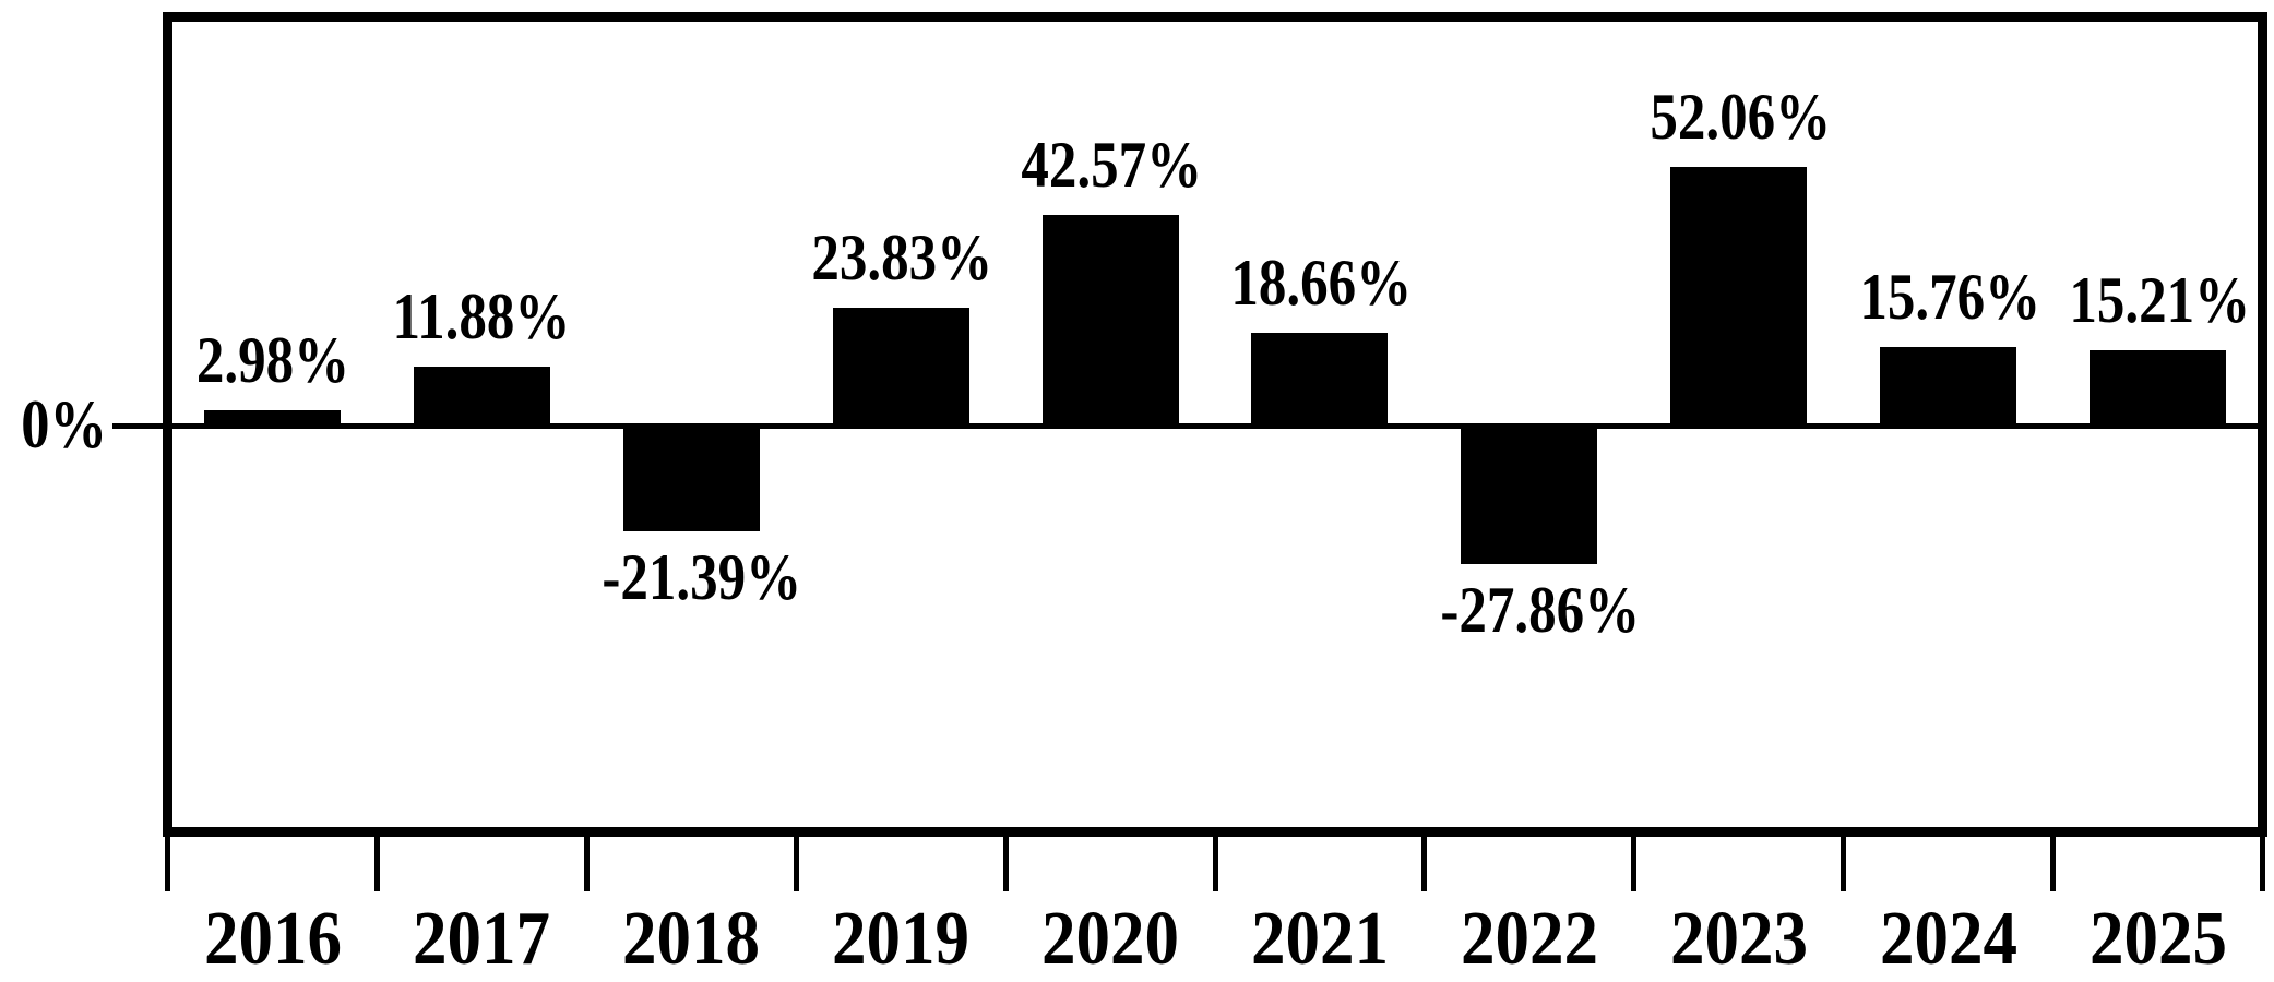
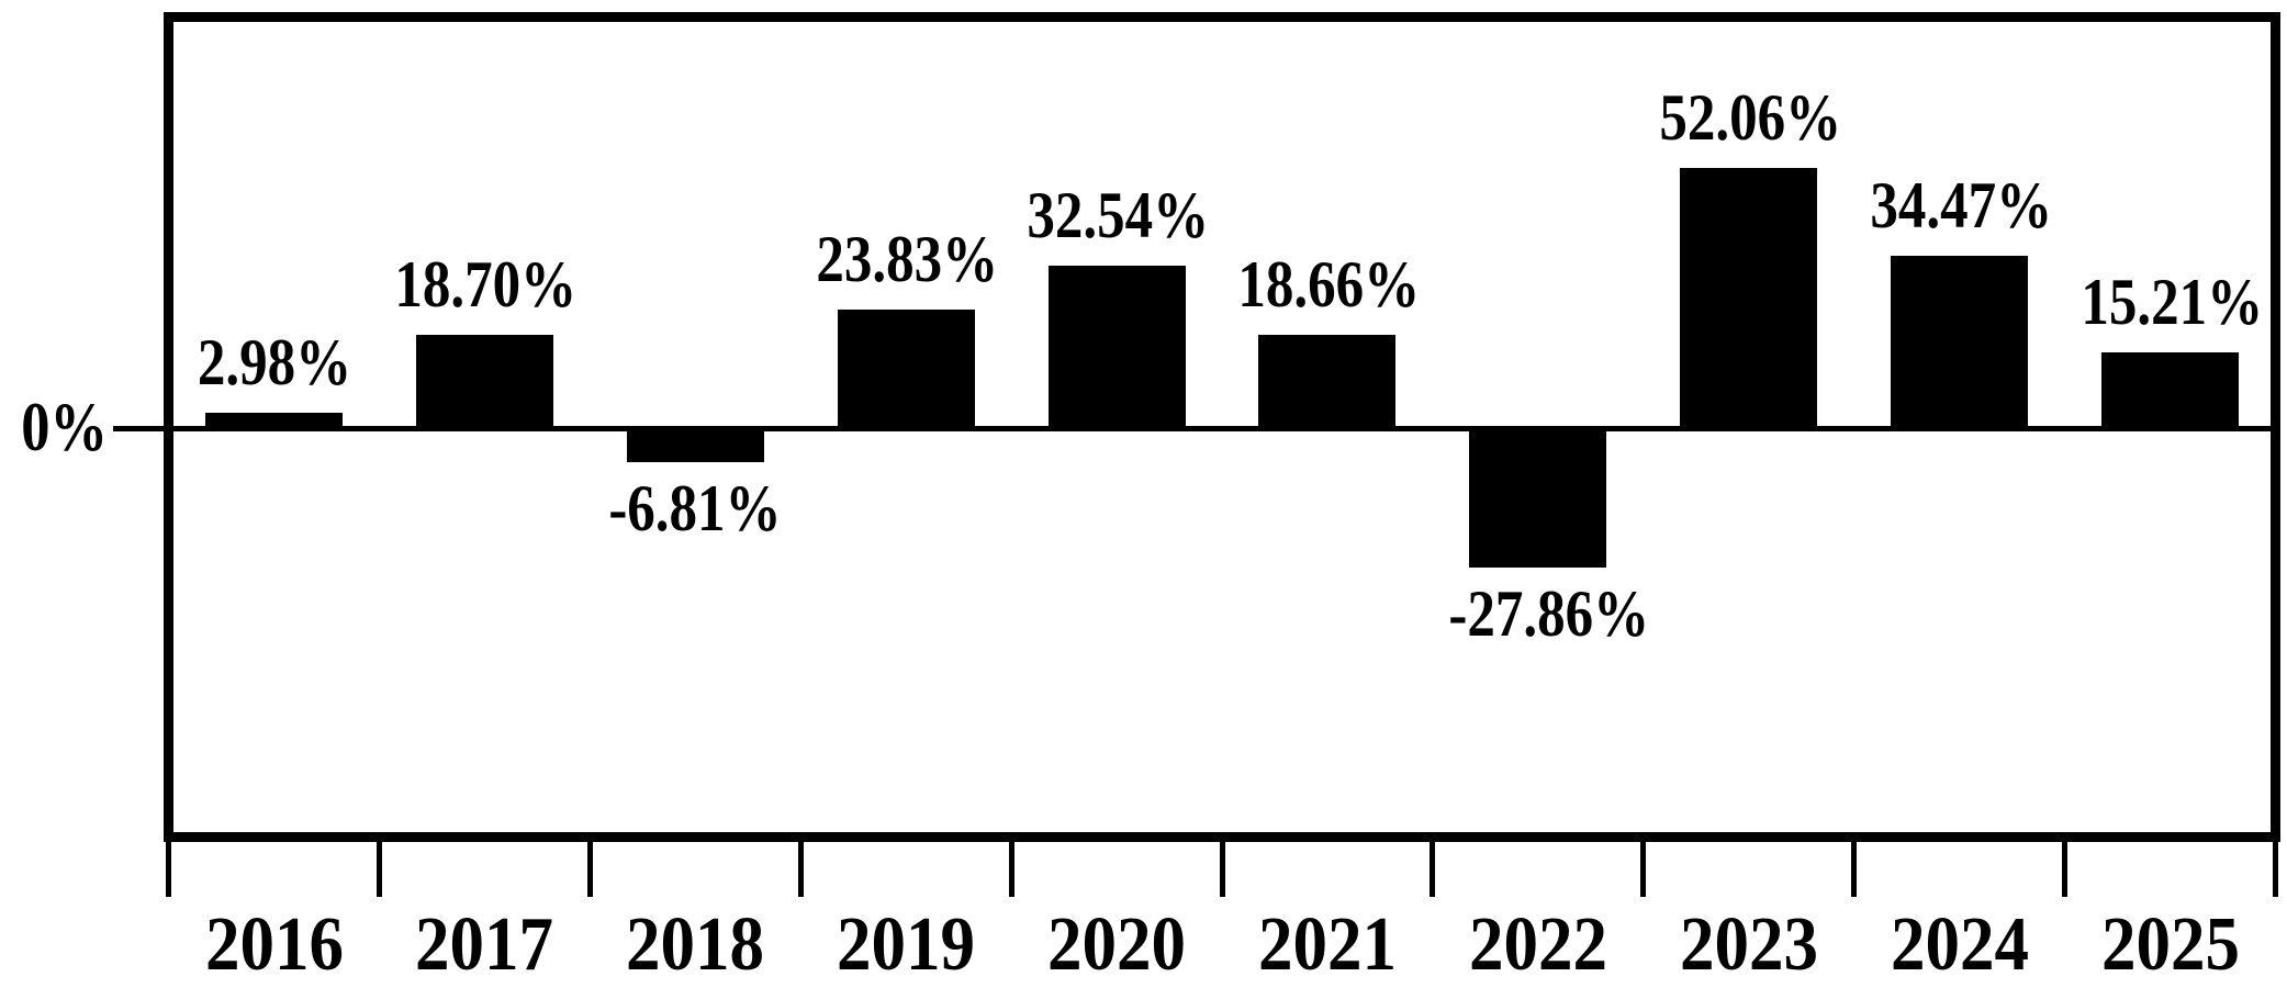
2017: 11.88% -> 18.70%
2018: -21.39% -> -6.81%
2020: 42.57% -> 32.54%
2024: 15.76% -> 34.47%
